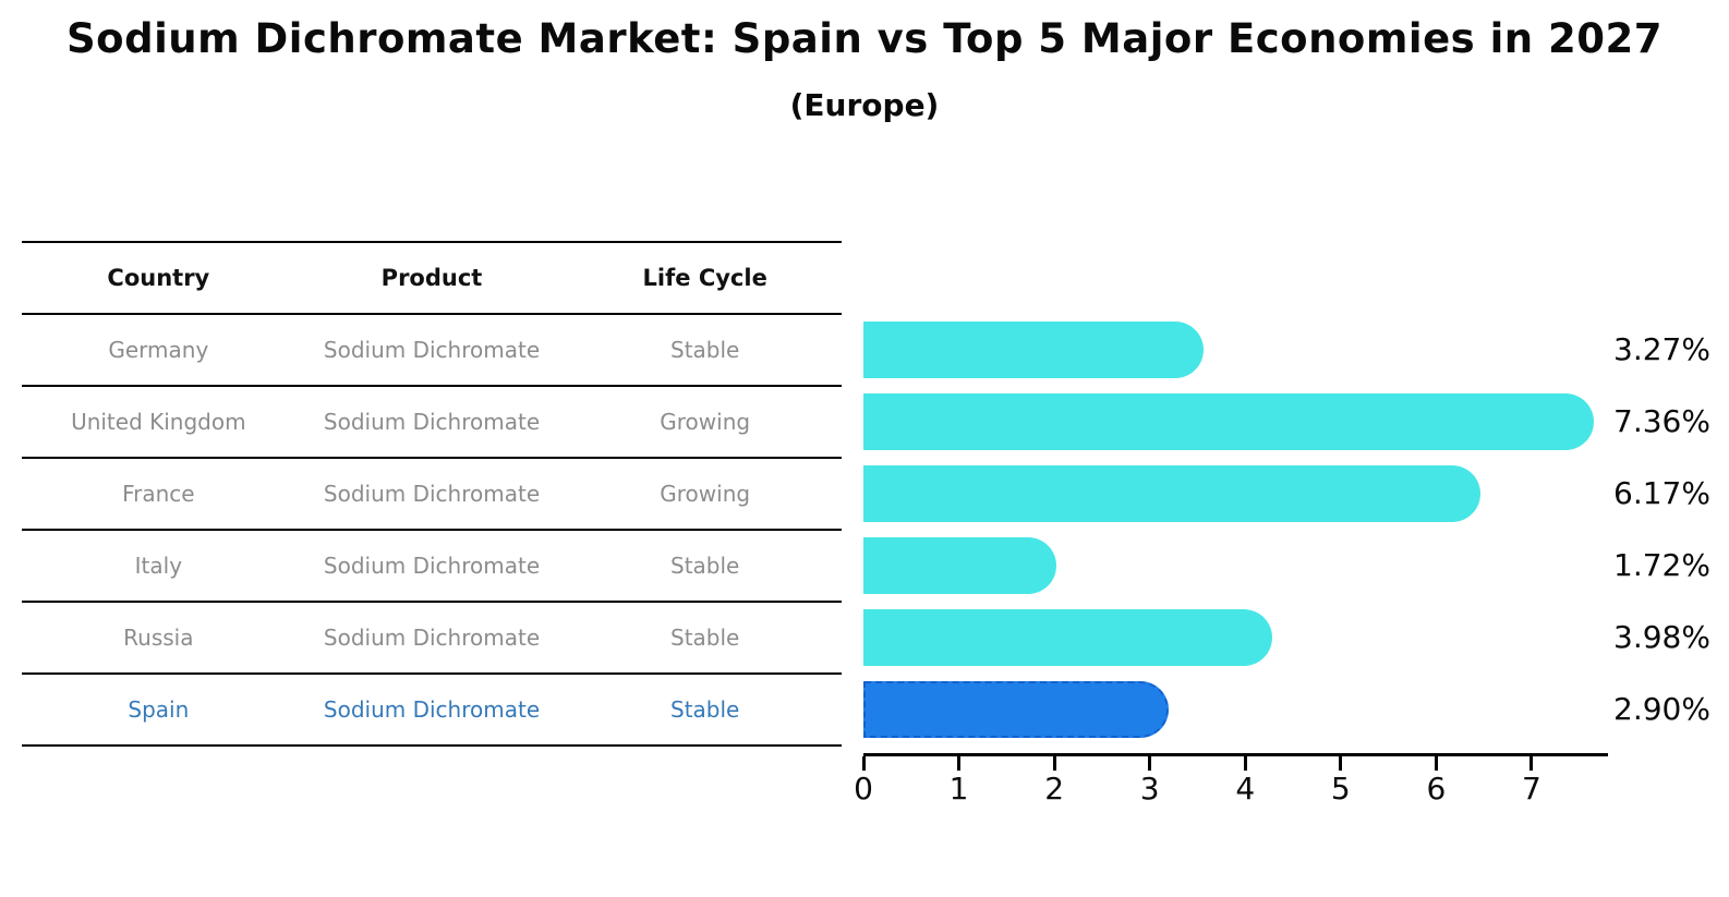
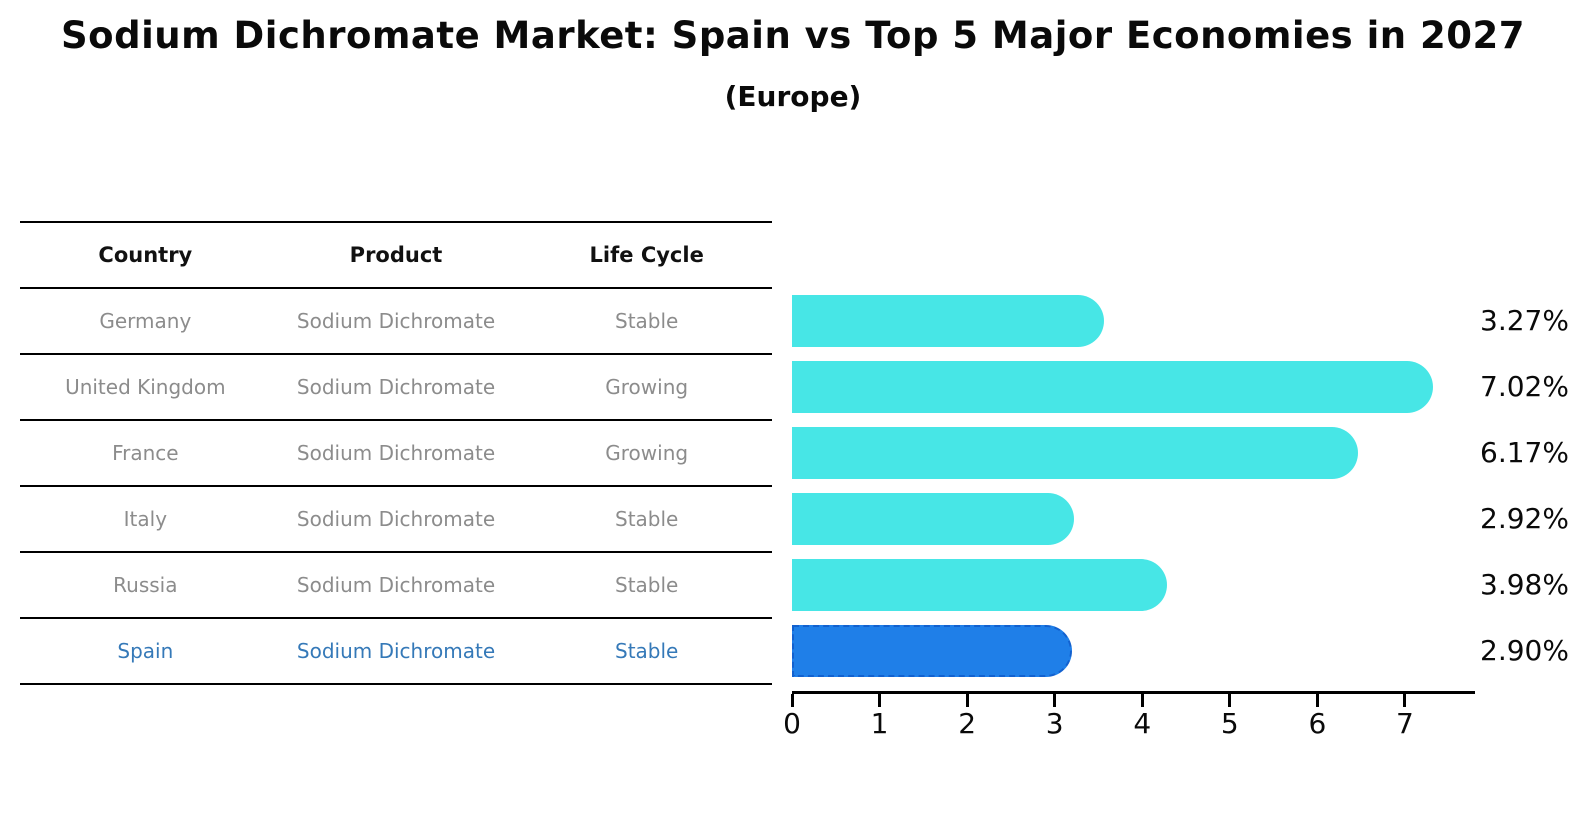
United Kingdom: 7.36% -> 7.02%
Italy: 1.72% -> 2.92%
